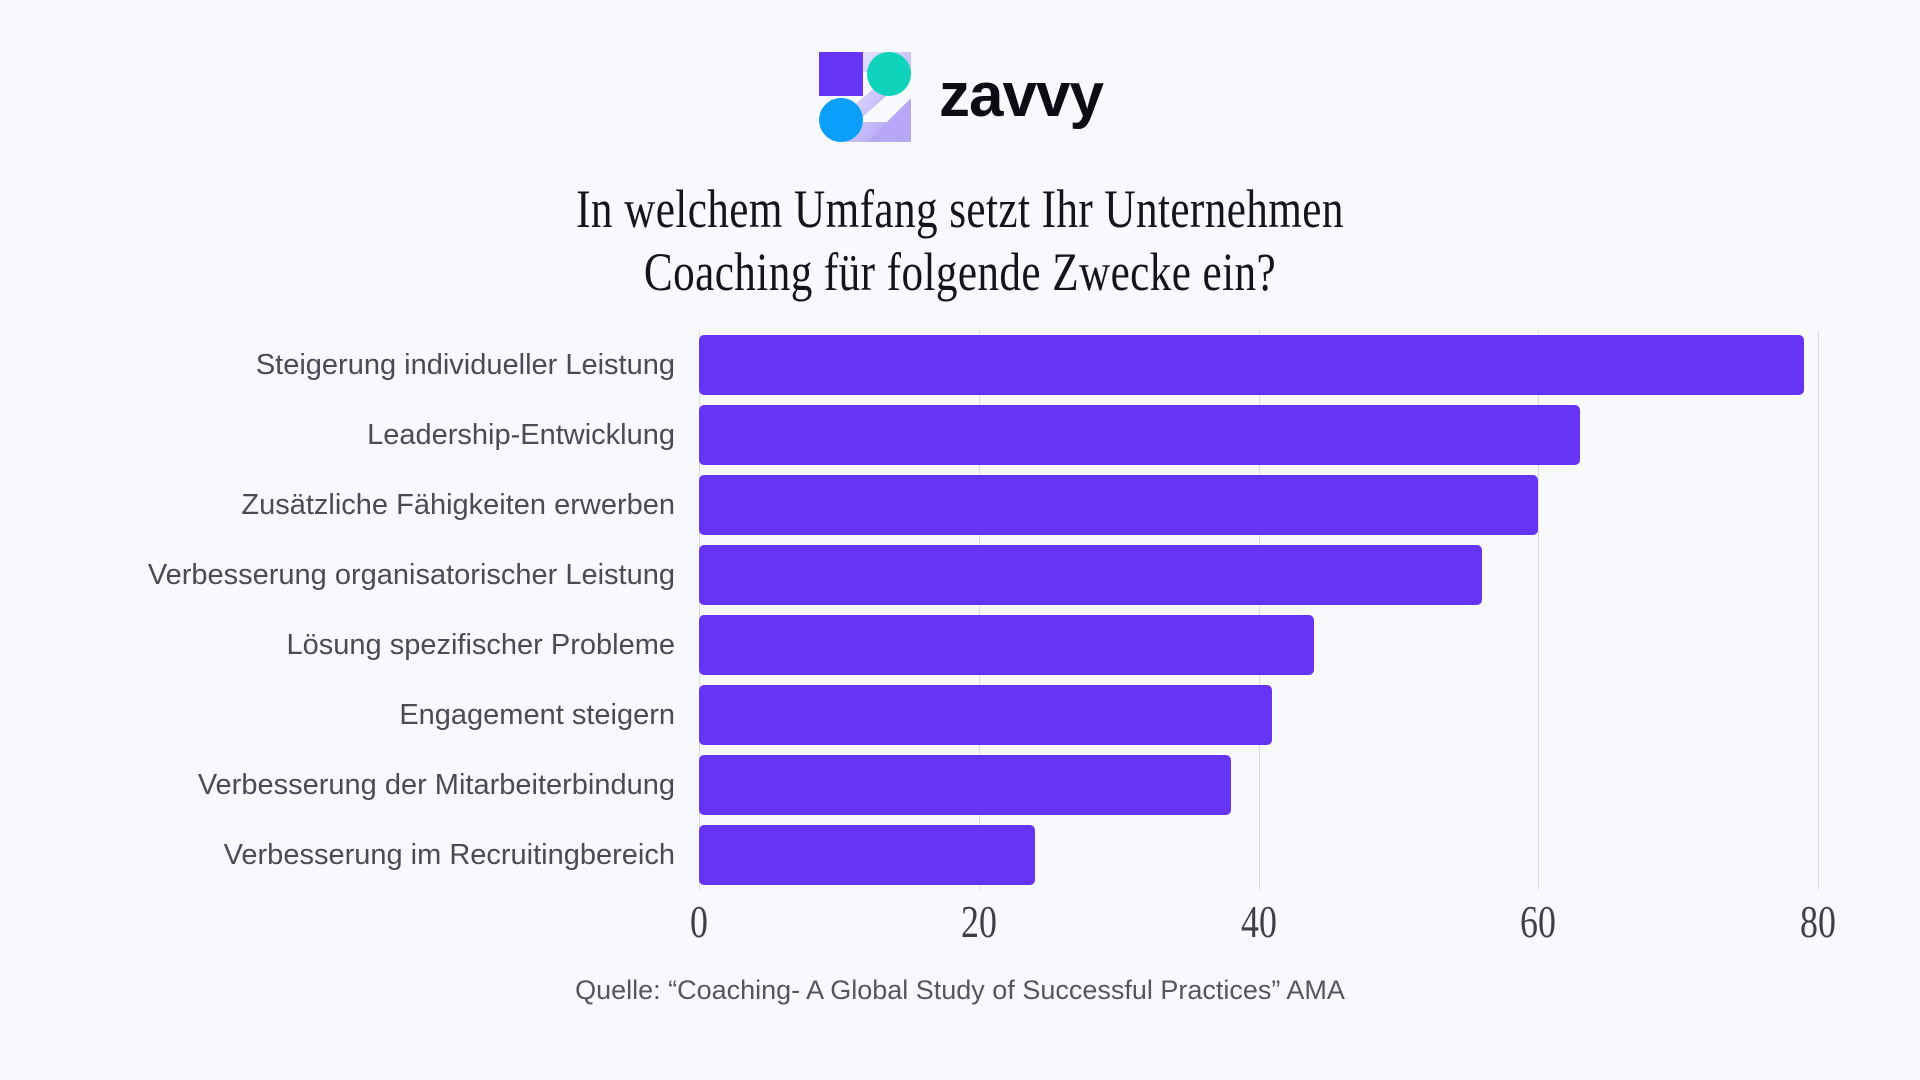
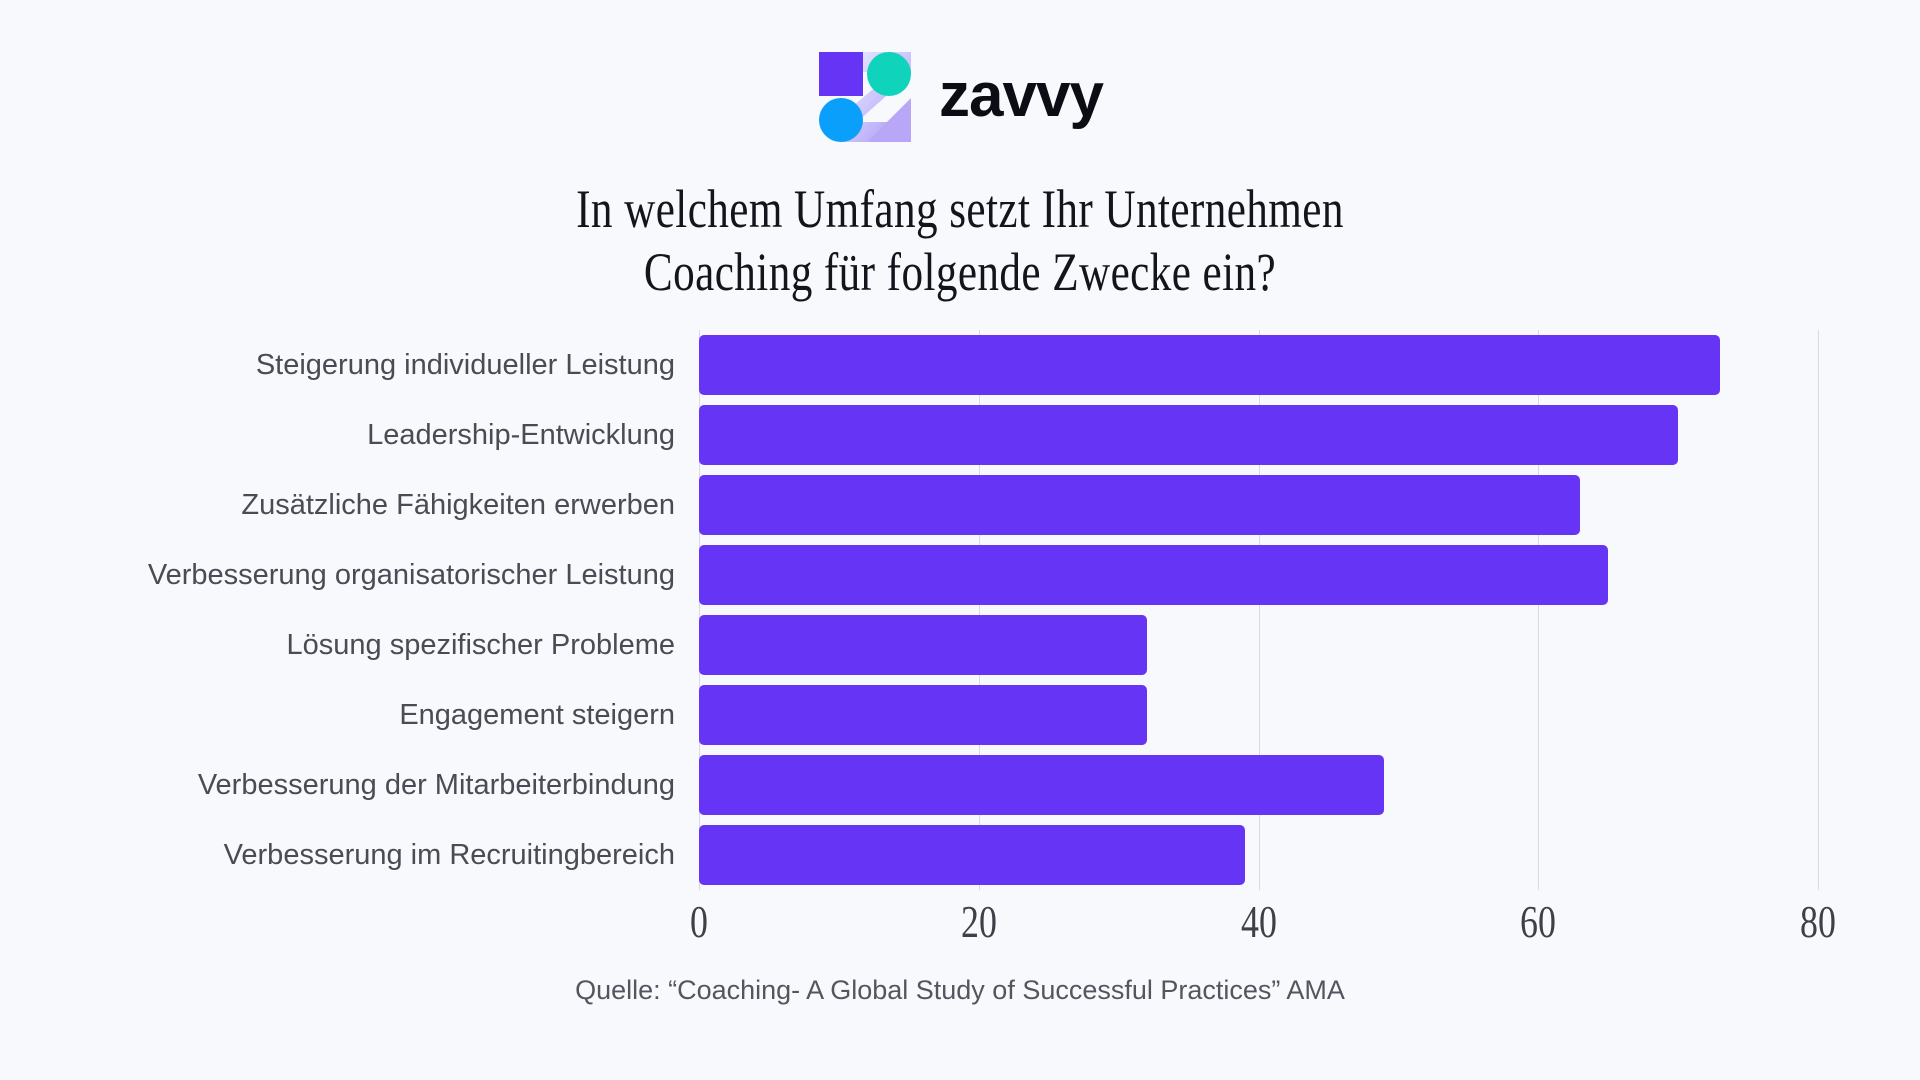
Steigerung individueller Leistung: 79 -> 73
Leadership-Entwicklung: 63 -> 70
Zusätzliche Fähigkeiten erwerben: 60 -> 63
Verbesserung organisatorischer Leistung: 56 -> 65
Lösung spezifischer Probleme: 44 -> 32
Engagement steigern: 41 -> 32
Verbesserung der Mitarbeiterbindung: 38 -> 49
Verbesserung im Recruitingbereich: 24 -> 39
